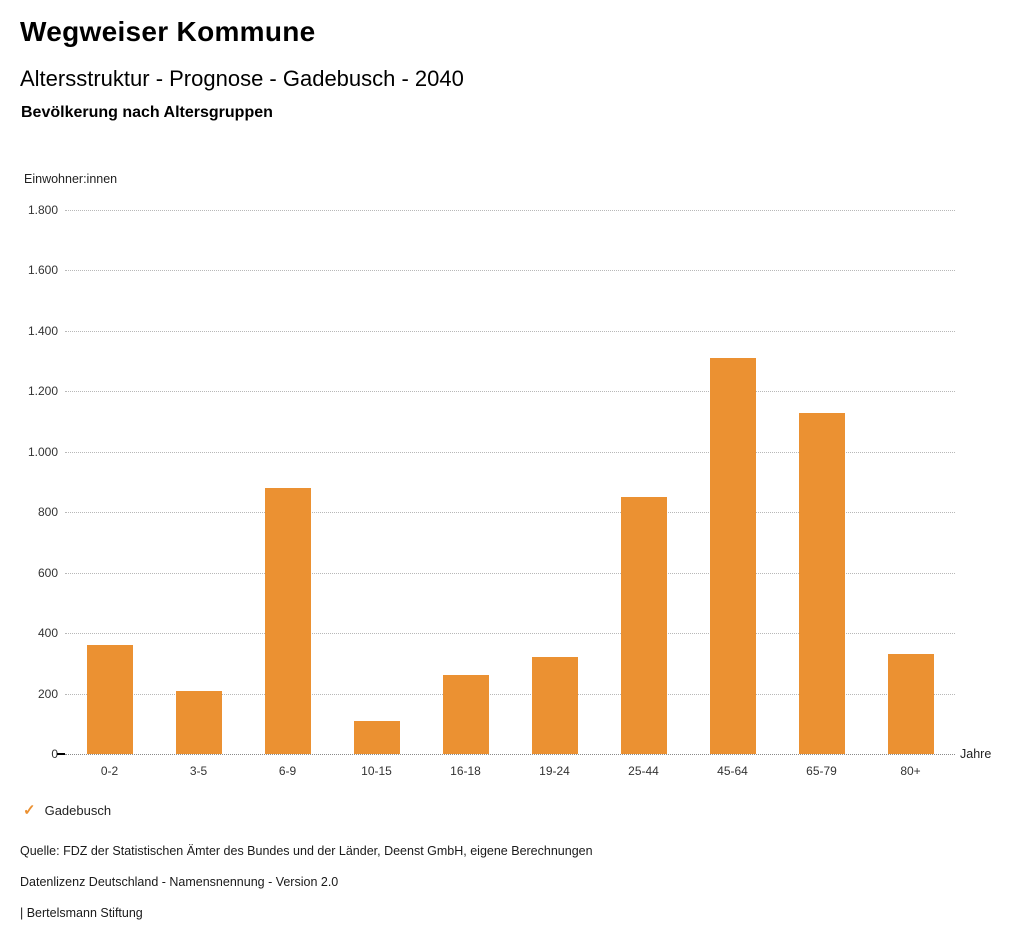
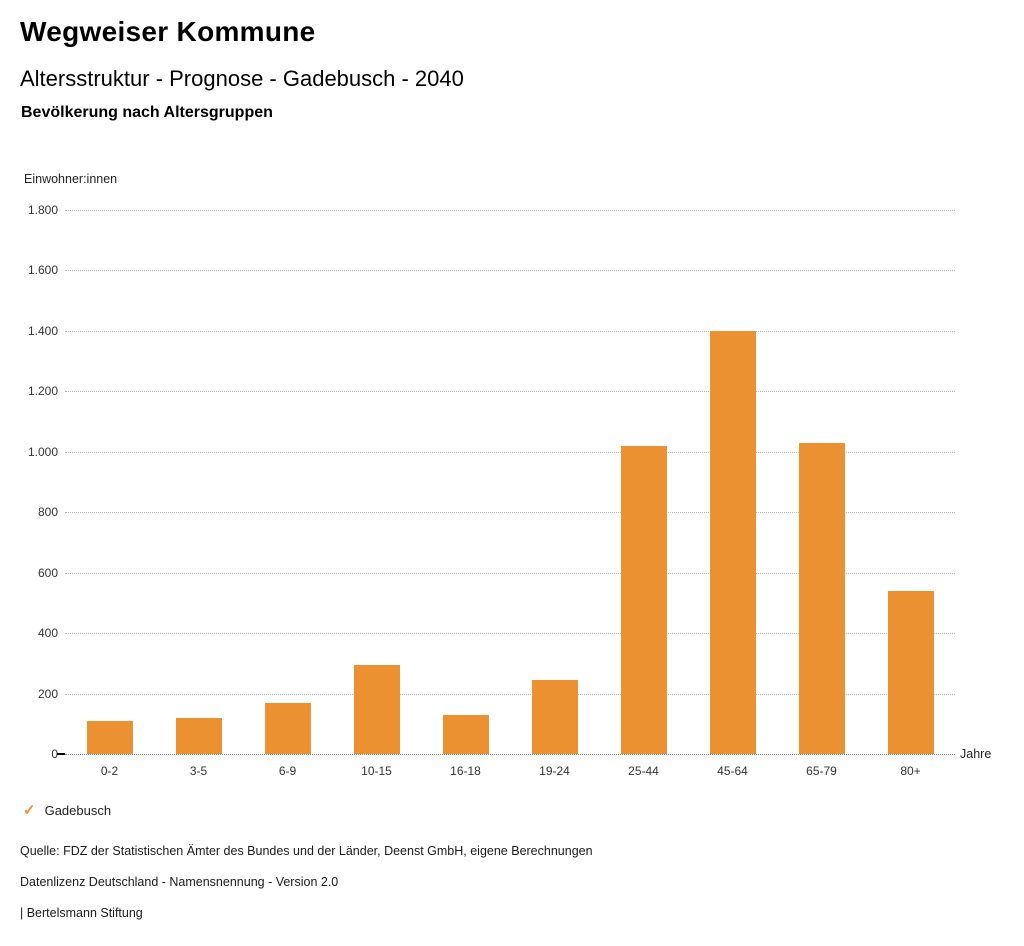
0-2: 360 -> 110
3-5: 210 -> 120
6-9: 880 -> 170
10-15: 110 -> 300
16-18: 260 -> 130
19-24: 320 -> 240
25-44: 850 -> 1020
45-64: 1310 -> 1400
65-79: 1130 -> 1030
80+: 330 -> 540
